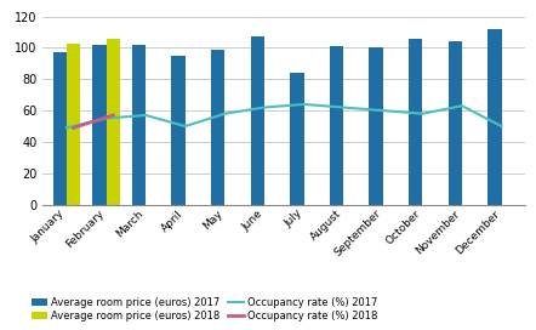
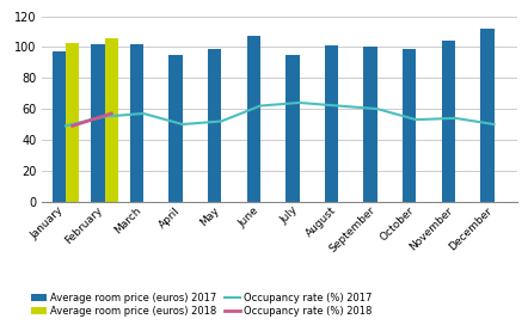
Occupancy rate (%) 2017/May: 58 -> 52
Average room price (euros) 2017/July: 84 -> 95
Average room price (euros) 2017/October: 106 -> 99
Occupancy rate (%) 2017/October: 58 -> 53
Occupancy rate (%) 2017/November: 63 -> 54
